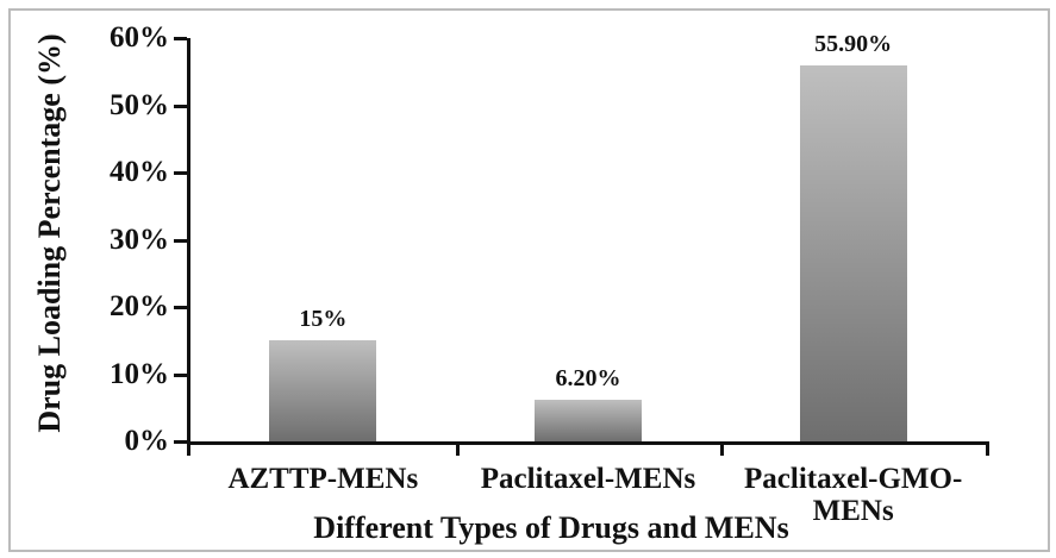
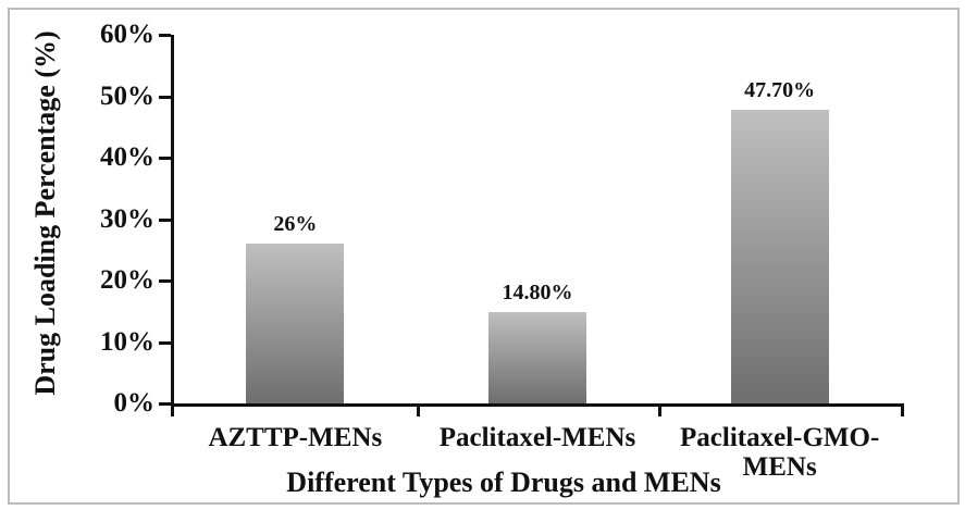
AZTTP-MENs: 15% -> 26%
Paclitaxel-MENs: 6.20% -> 14.80%
Paclitaxel-GMO-MENs: 55.90% -> 47.70%
